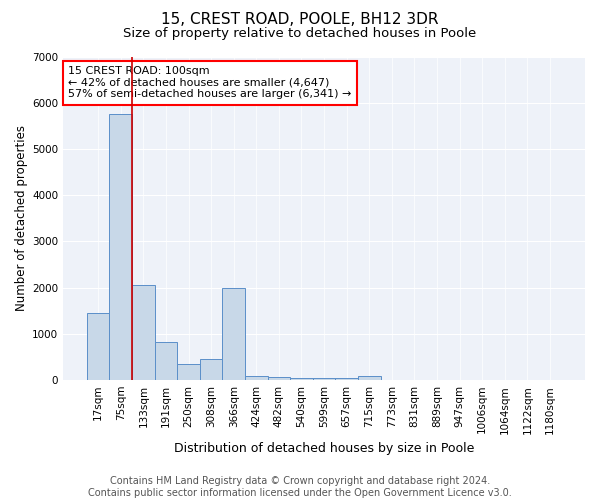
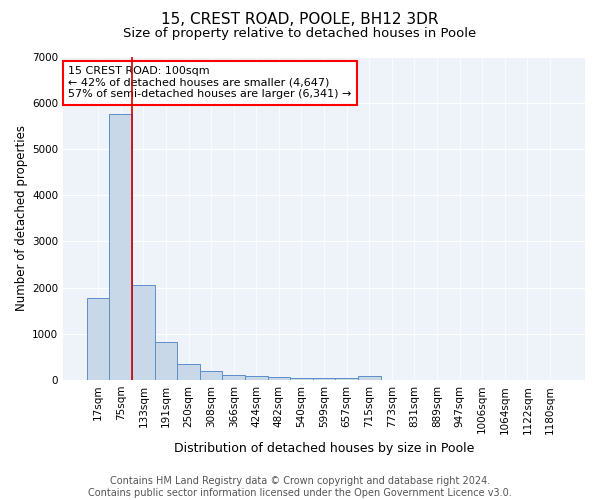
17sqm: 1450 -> 1780
308sqm: 450 -> 200
366sqm: 2000 -> 110
